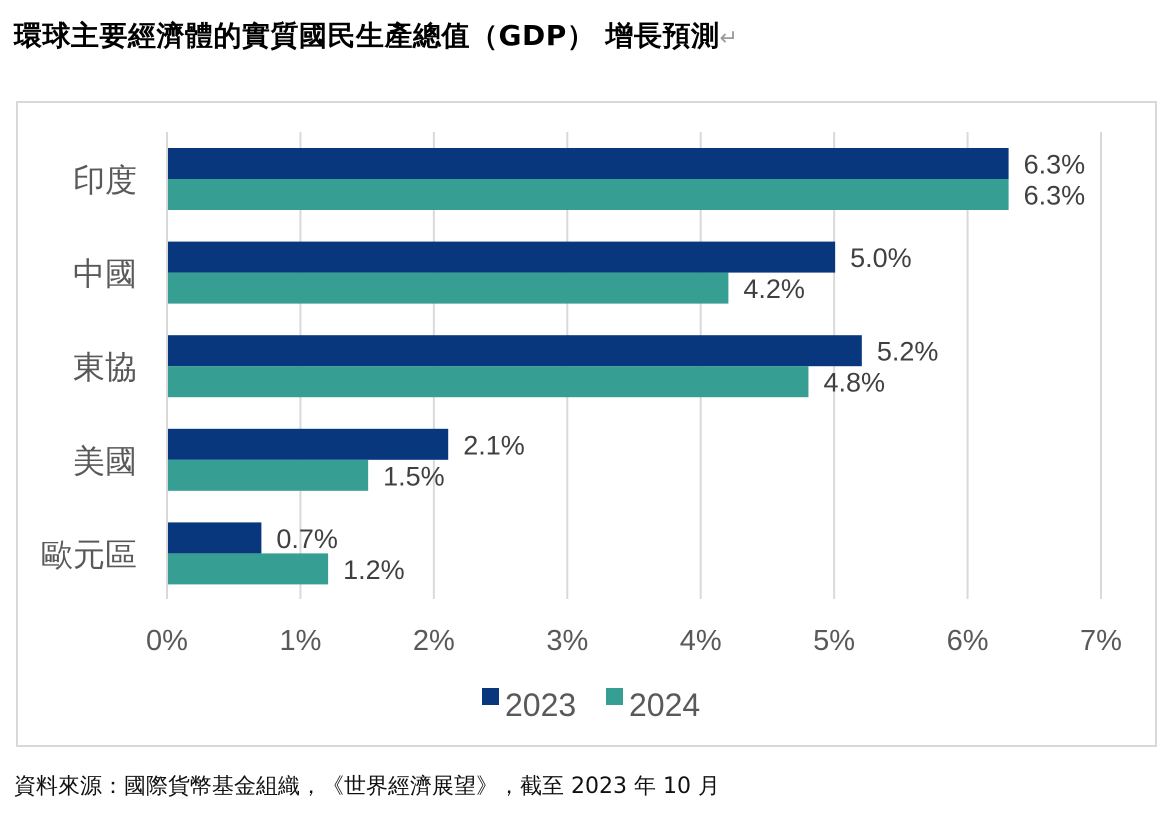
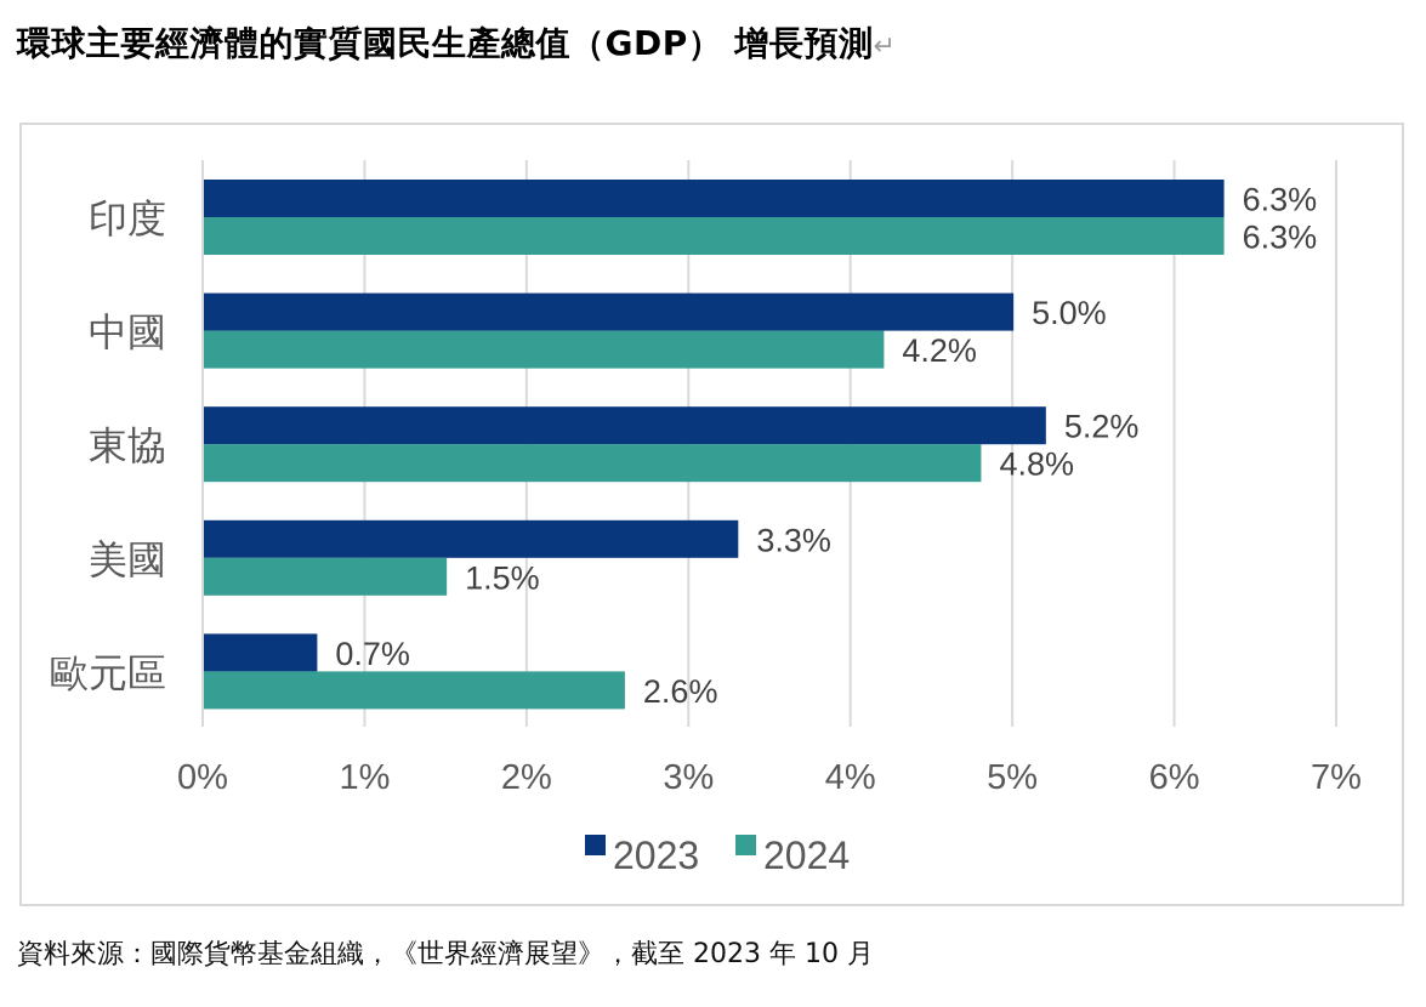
2023/美國: 2.1% -> 3.3%
2024/歐元區: 1.2% -> 2.6%
